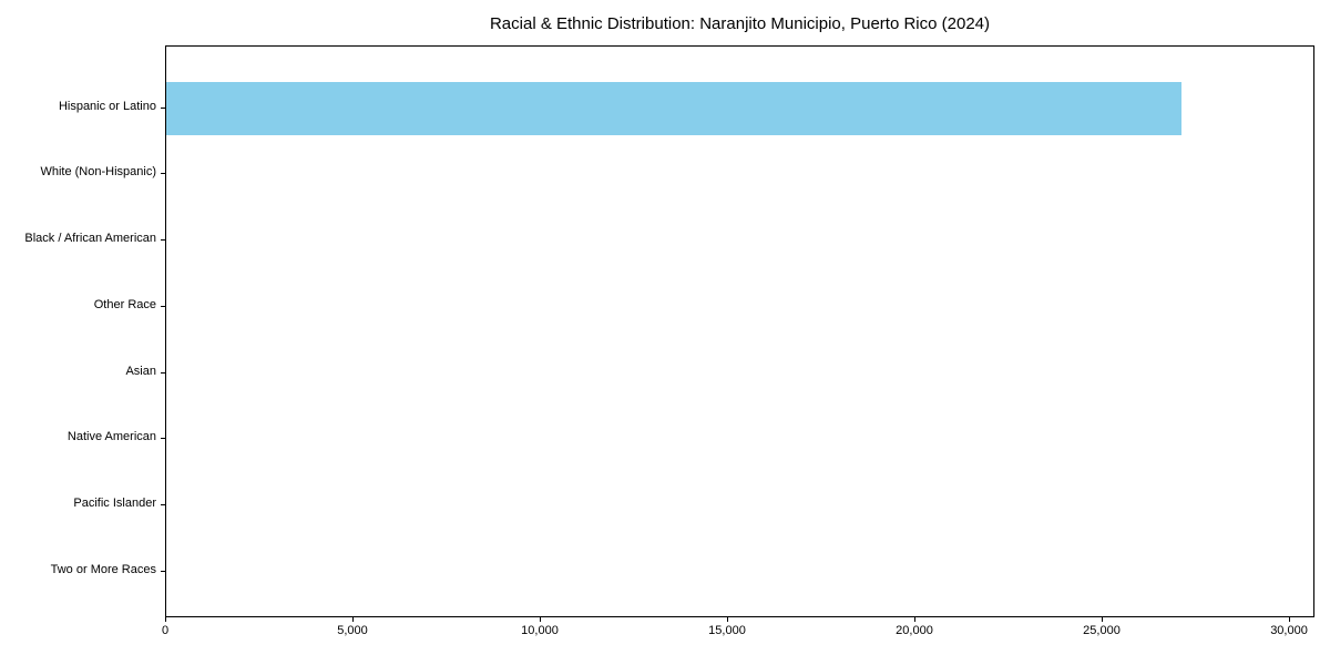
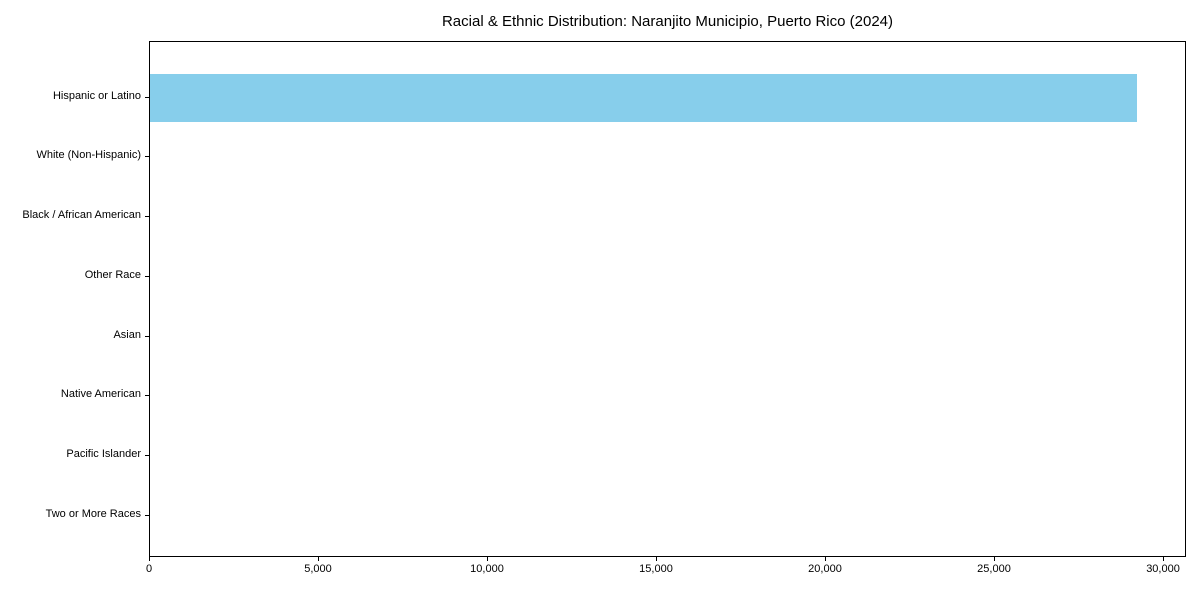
Hispanic or Latino: 27100 -> 29200
